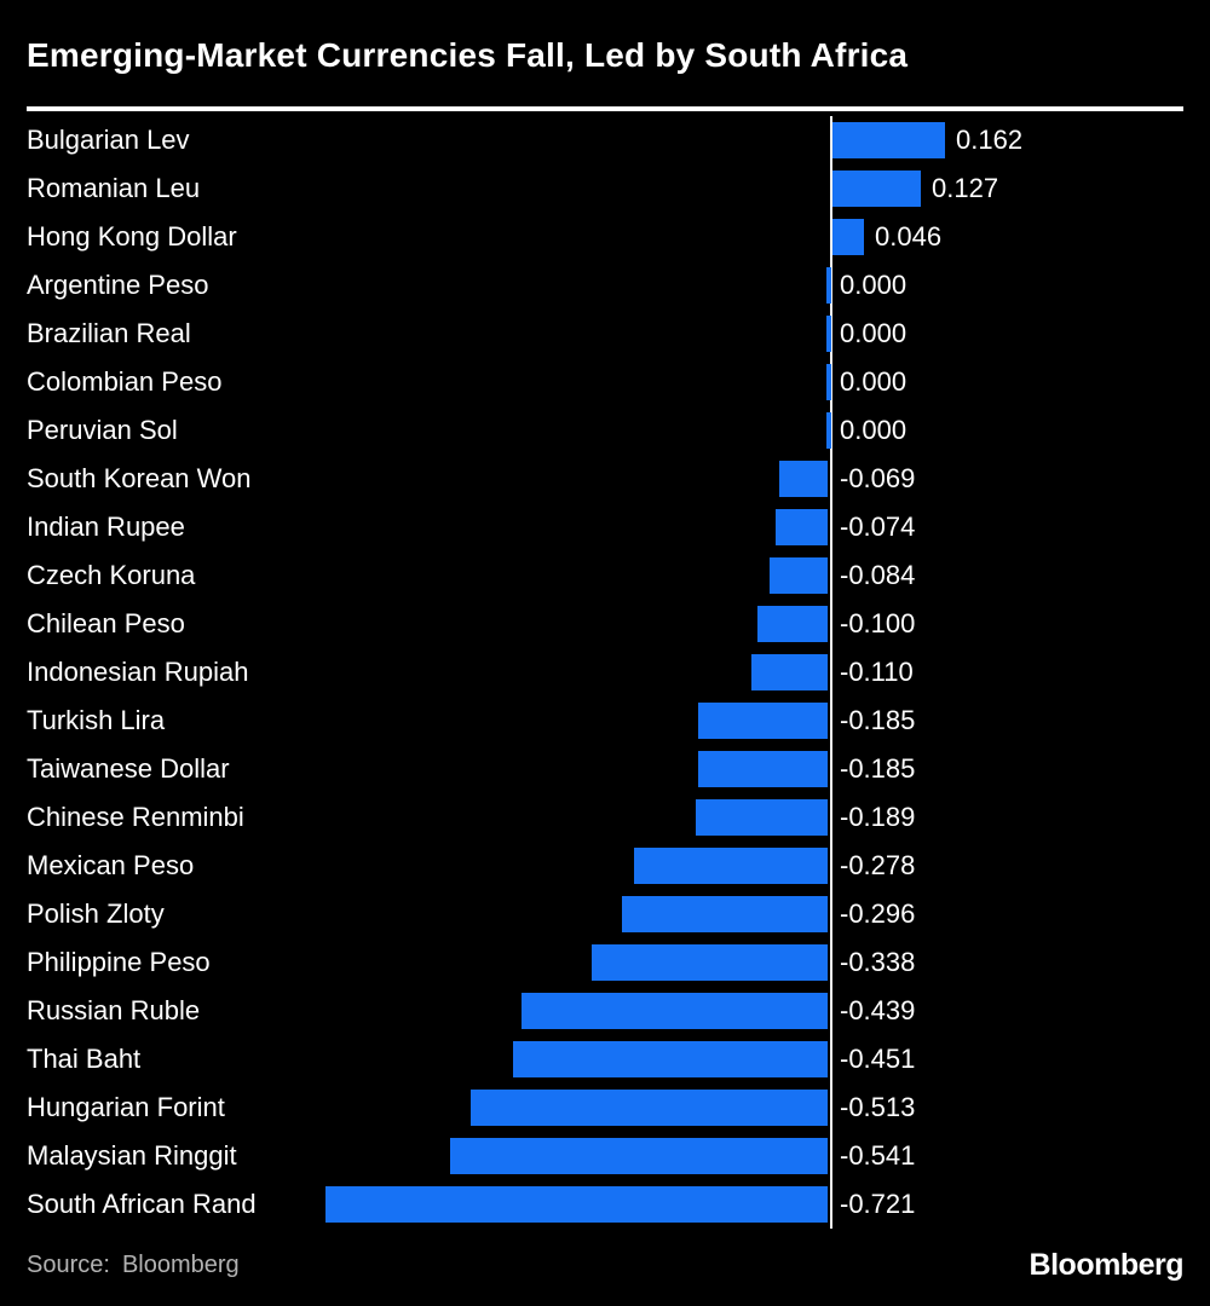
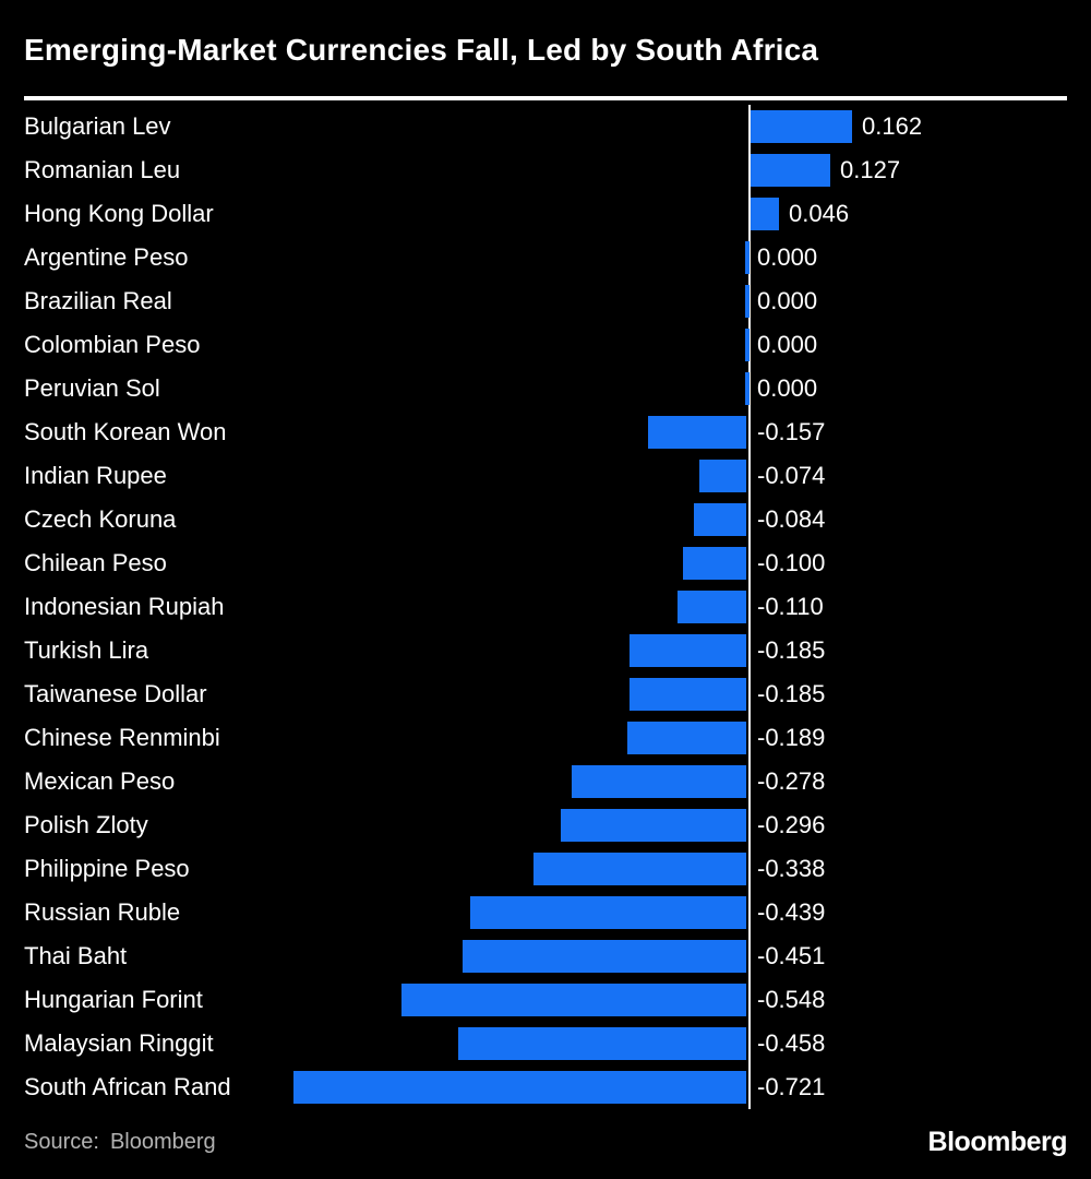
South Korean Won: -0.069 -> -0.157
Hungarian Forint: -0.513 -> -0.548
Malaysian Ringgit: -0.541 -> -0.458
